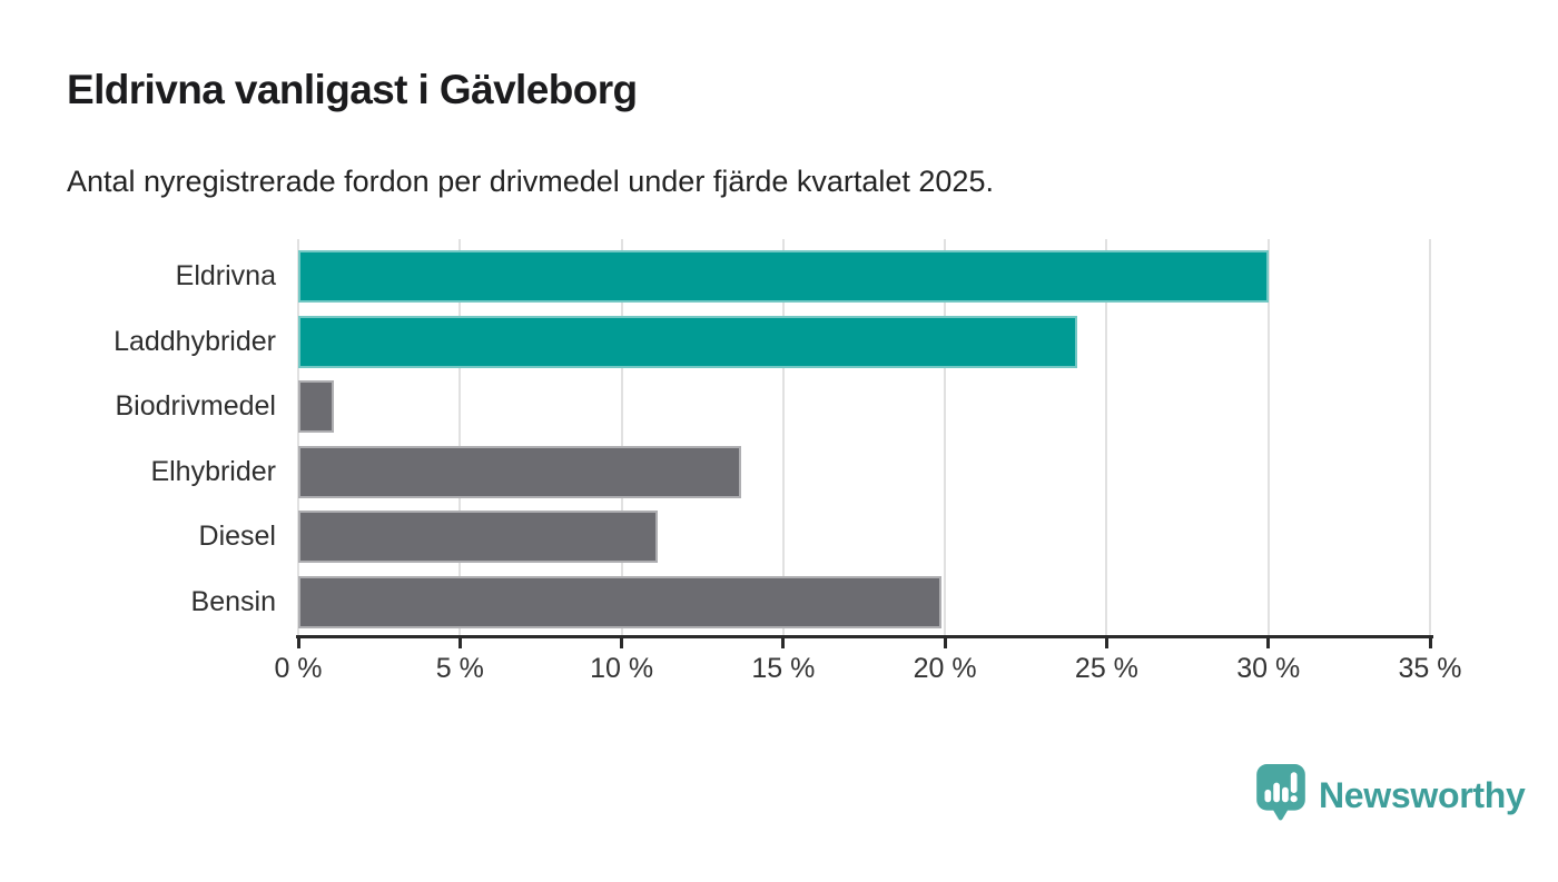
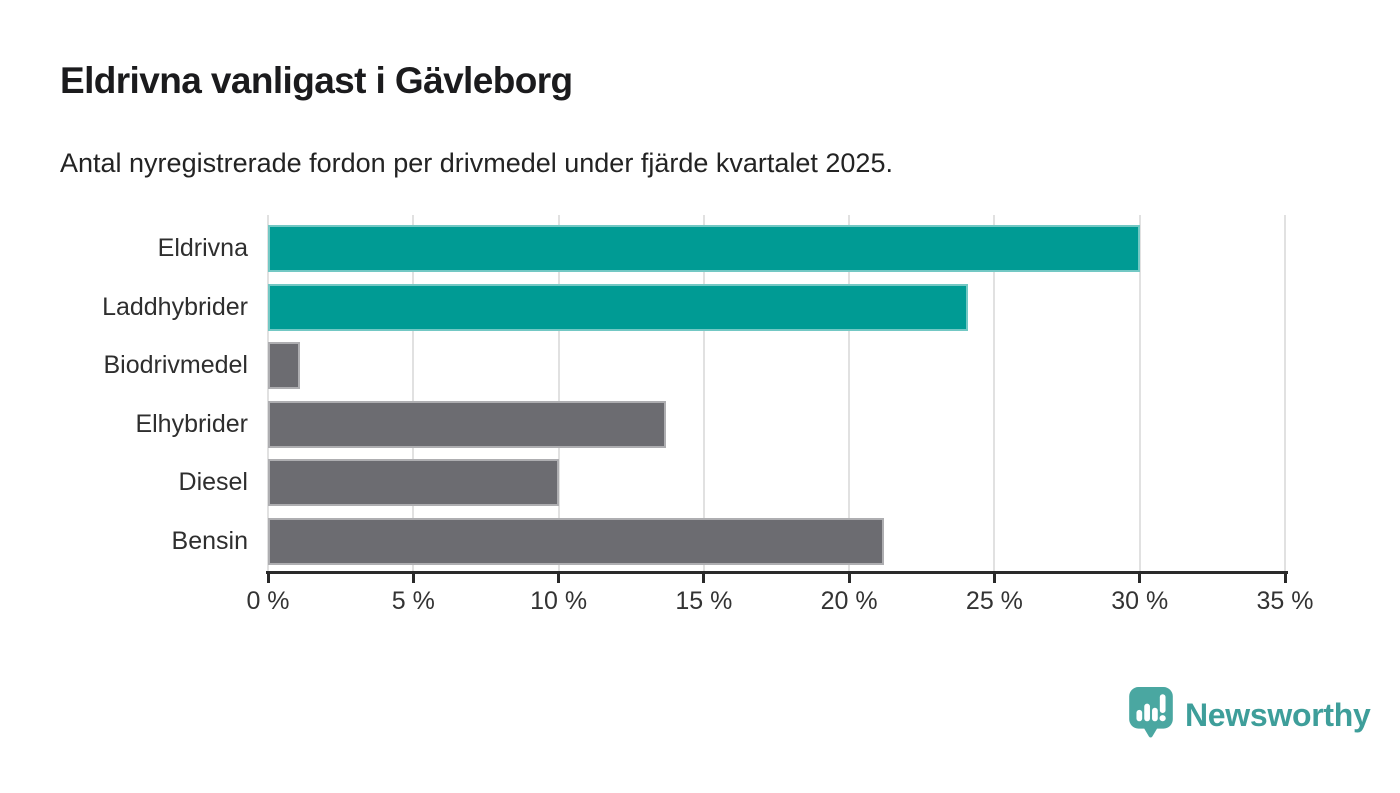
Diesel: 11.1% -> 10.0%
Bensin: 19.9% -> 21.2%
